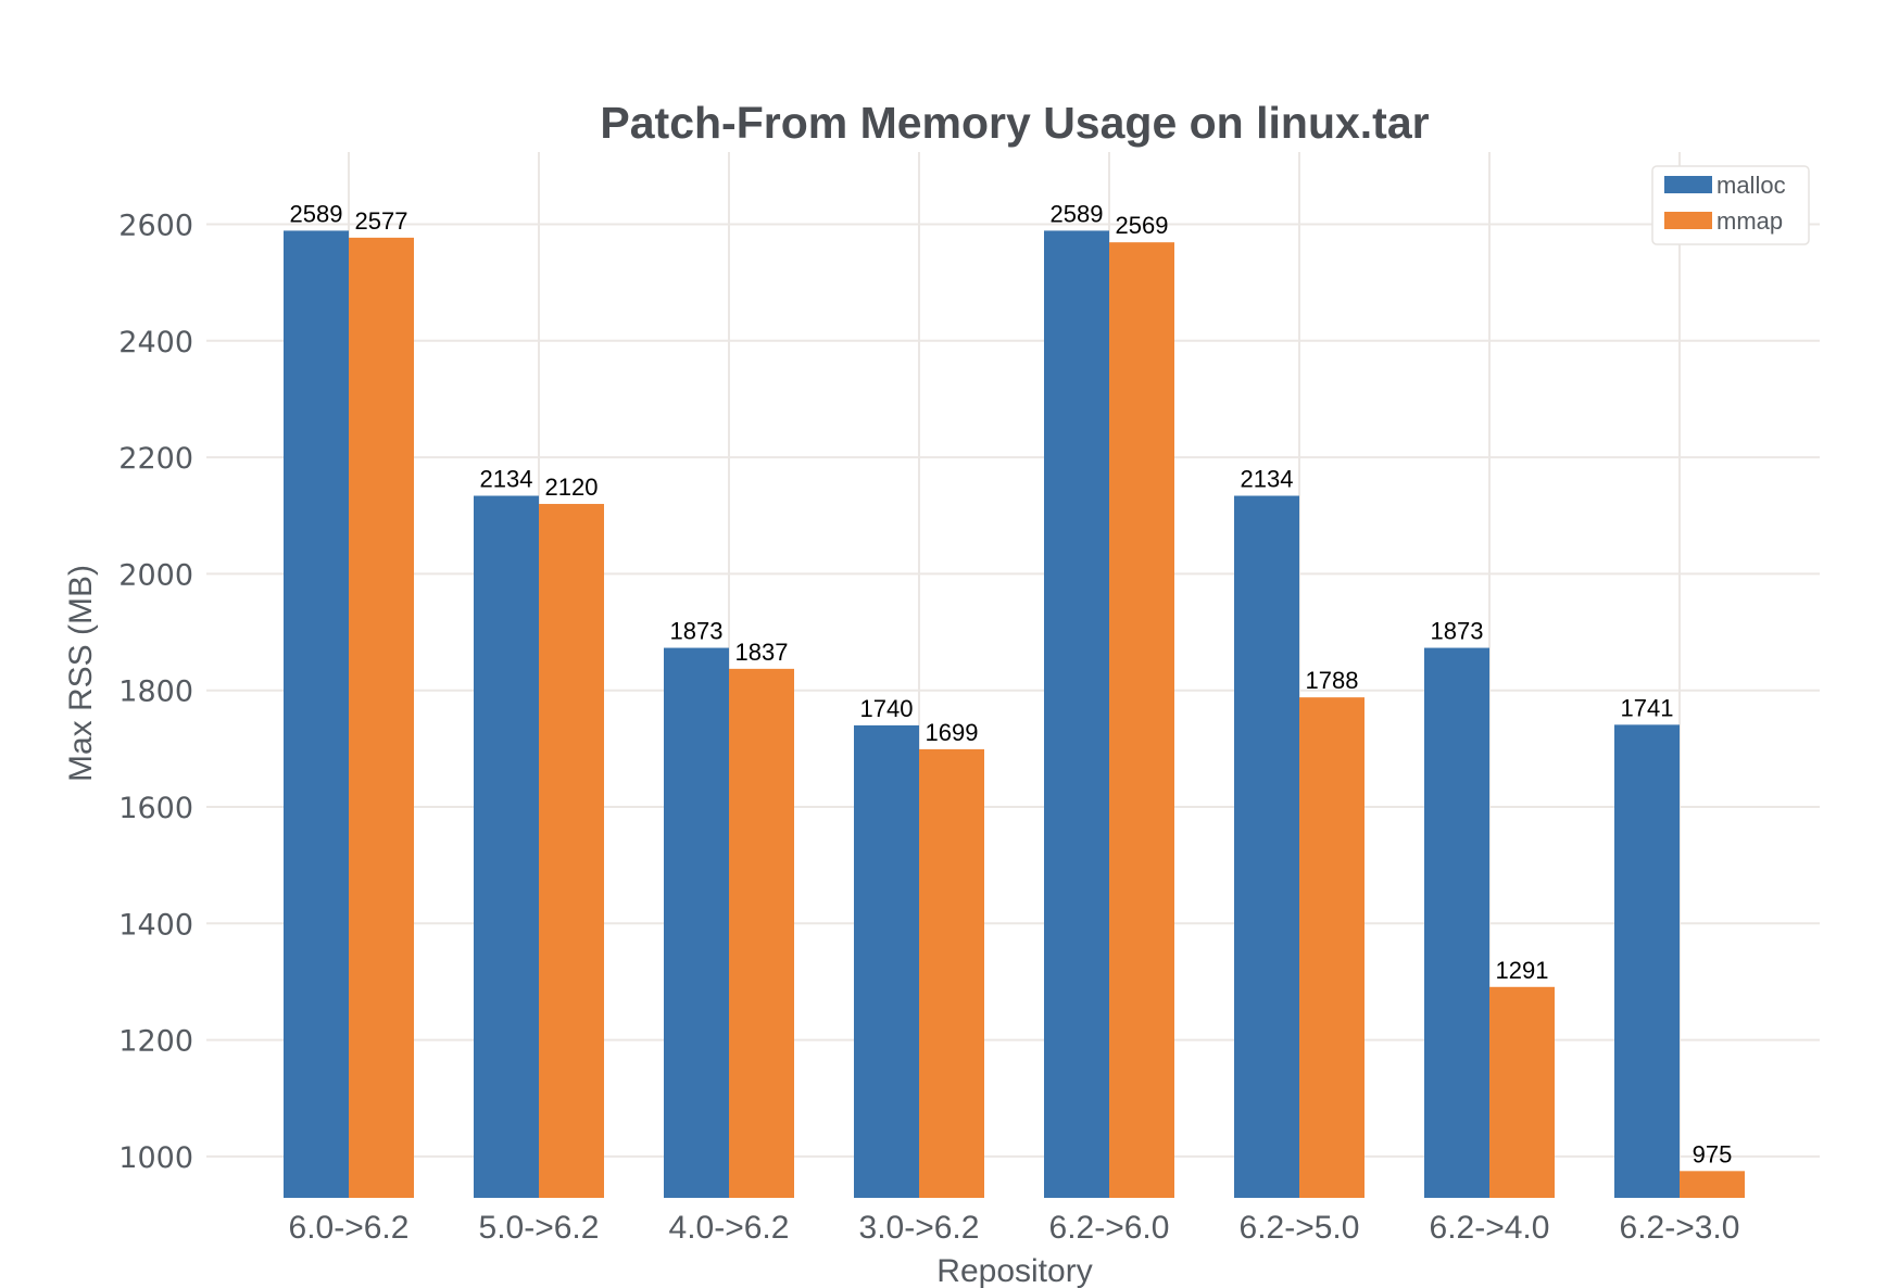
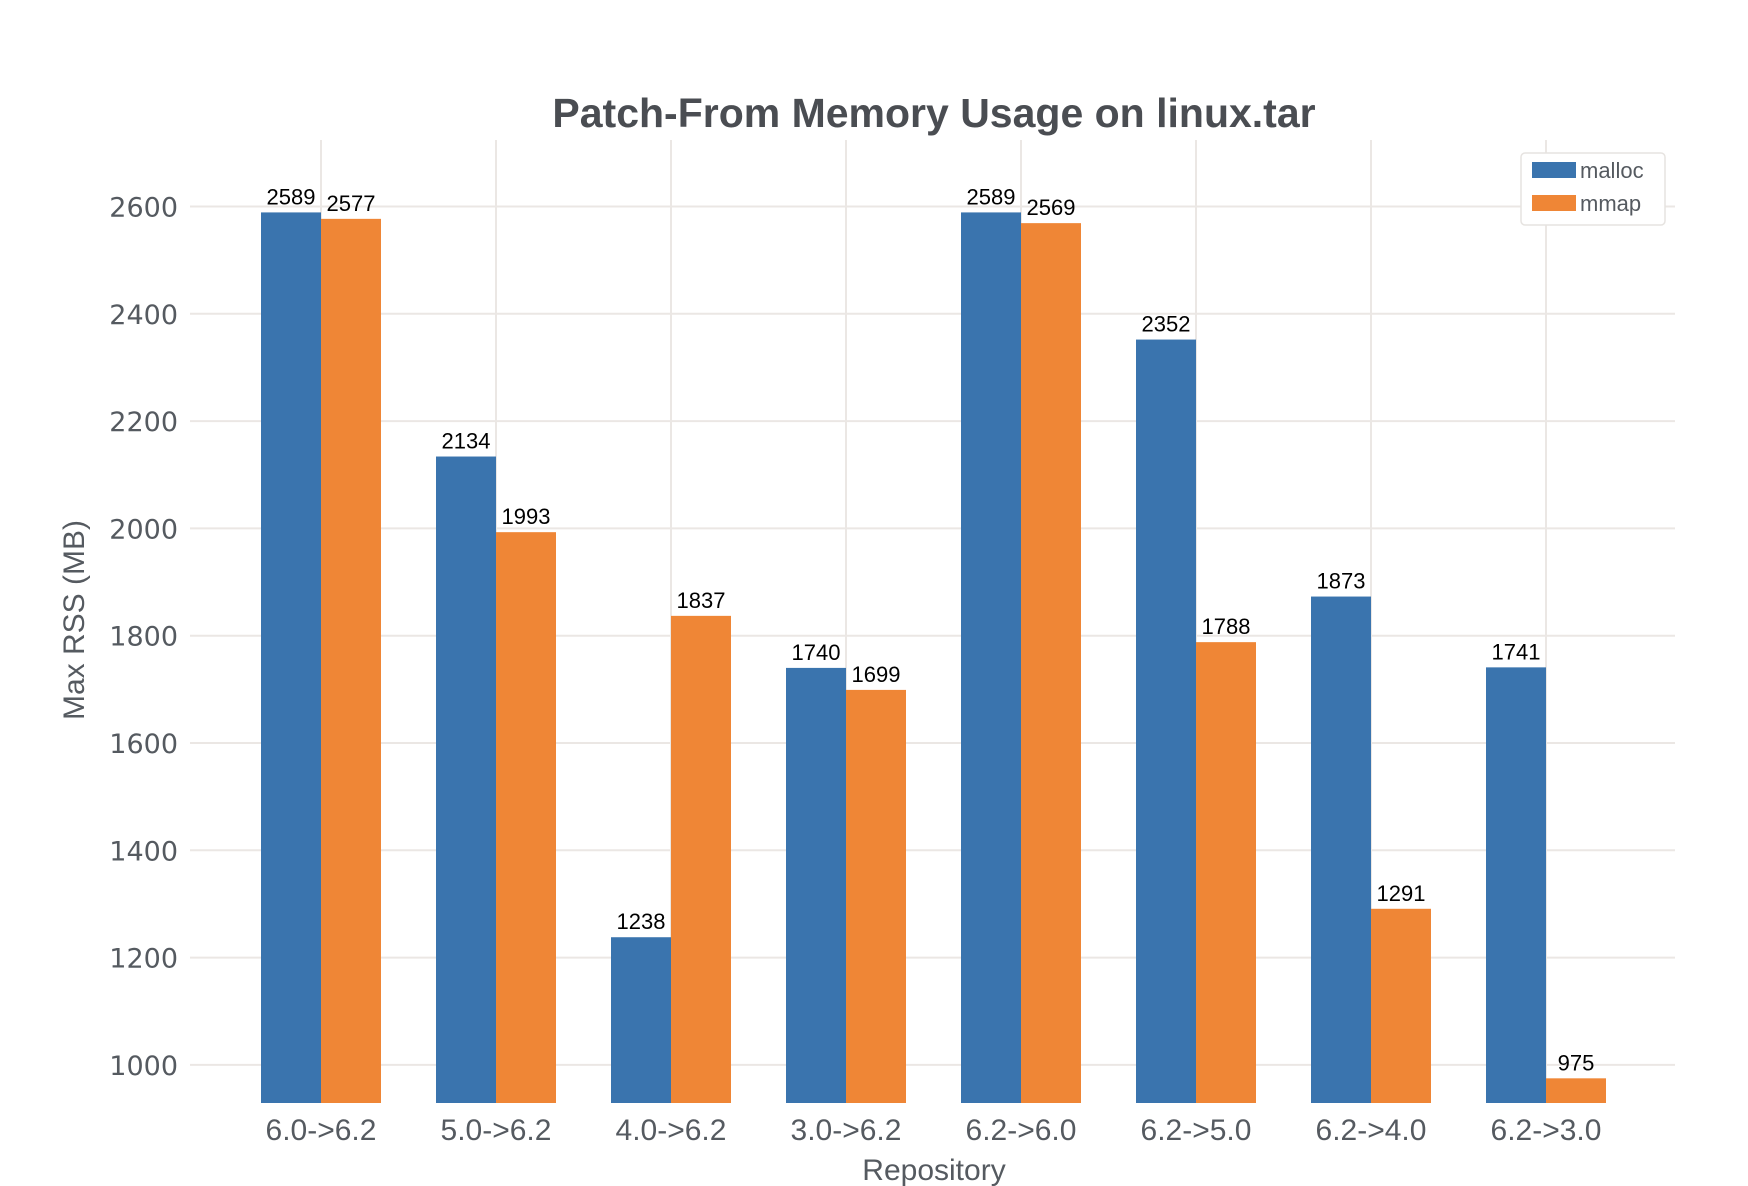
mmap/5.0->6.2: 2120 -> 1993
malloc/4.0->6.2: 1873 -> 1238
malloc/6.2->5.0: 2134 -> 2352
